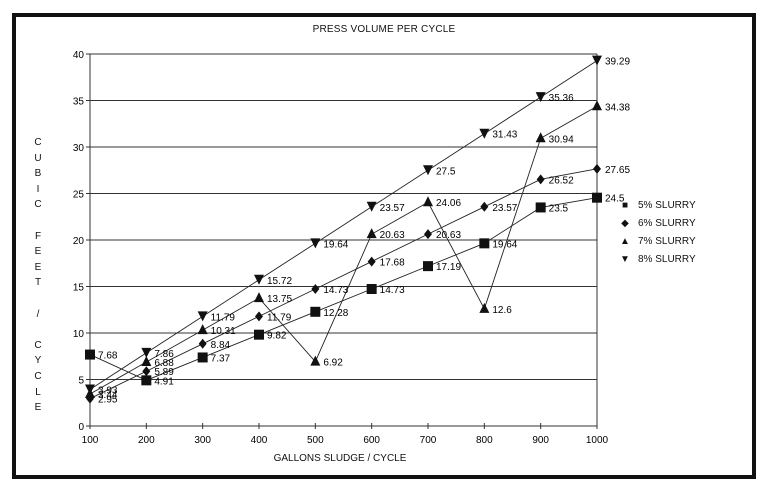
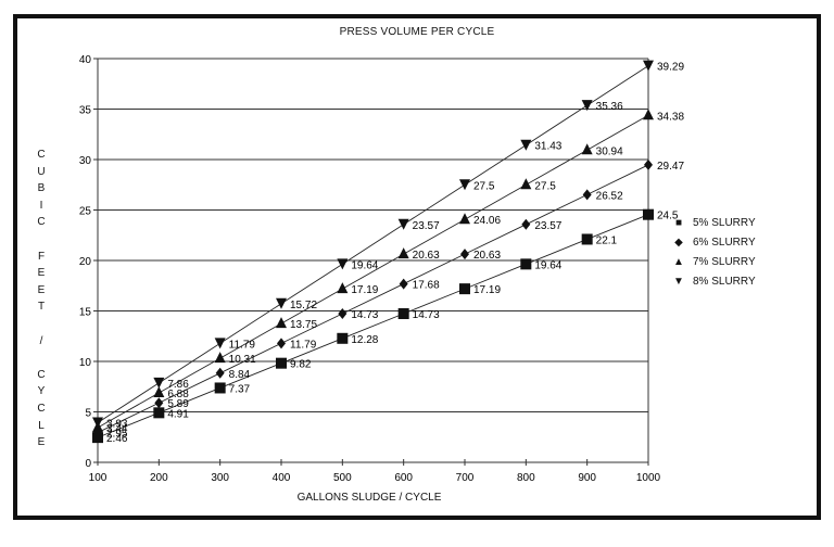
5% SLURRY/100: 7.68 -> 2.46
7% SLURRY/500: 6.92 -> 17.19
7% SLURRY/800: 12.6 -> 27.5
5% SLURRY/900: 23.5 -> 22.1
6% SLURRY/1000: 27.65 -> 29.47
